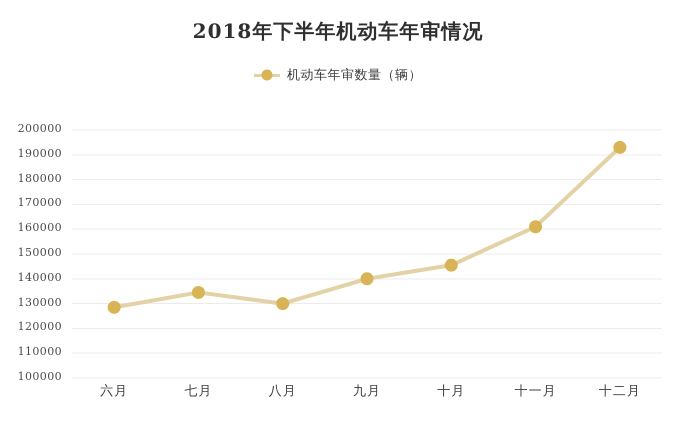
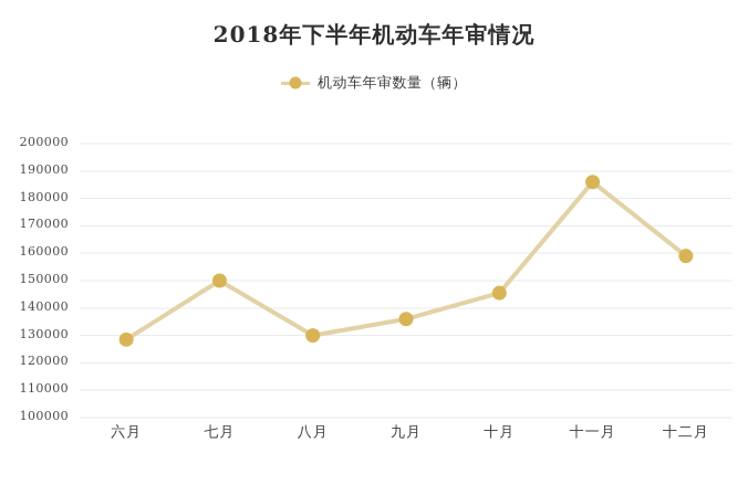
七月: 134000 -> 150000
九月: 140000 -> 136000
十一月: 161000 -> 186000
十二月: 193000 -> 159000
